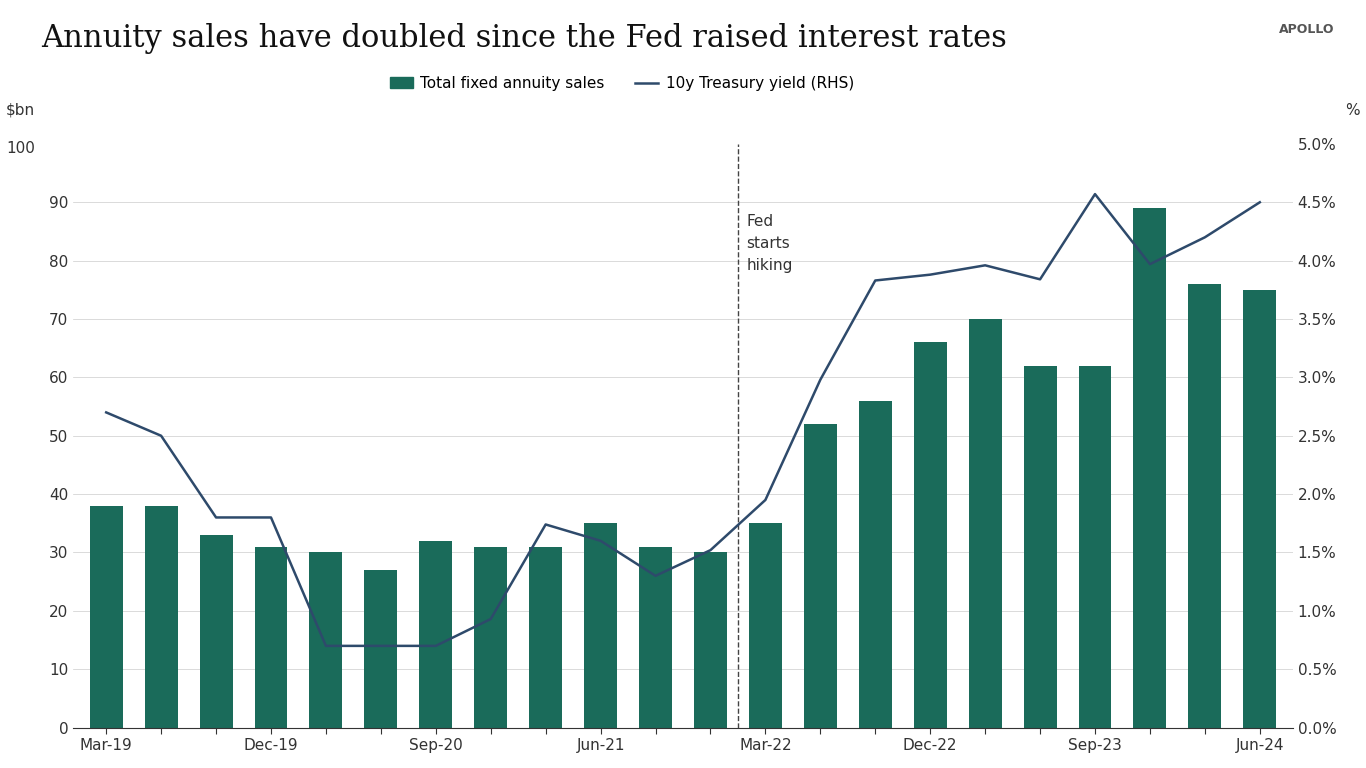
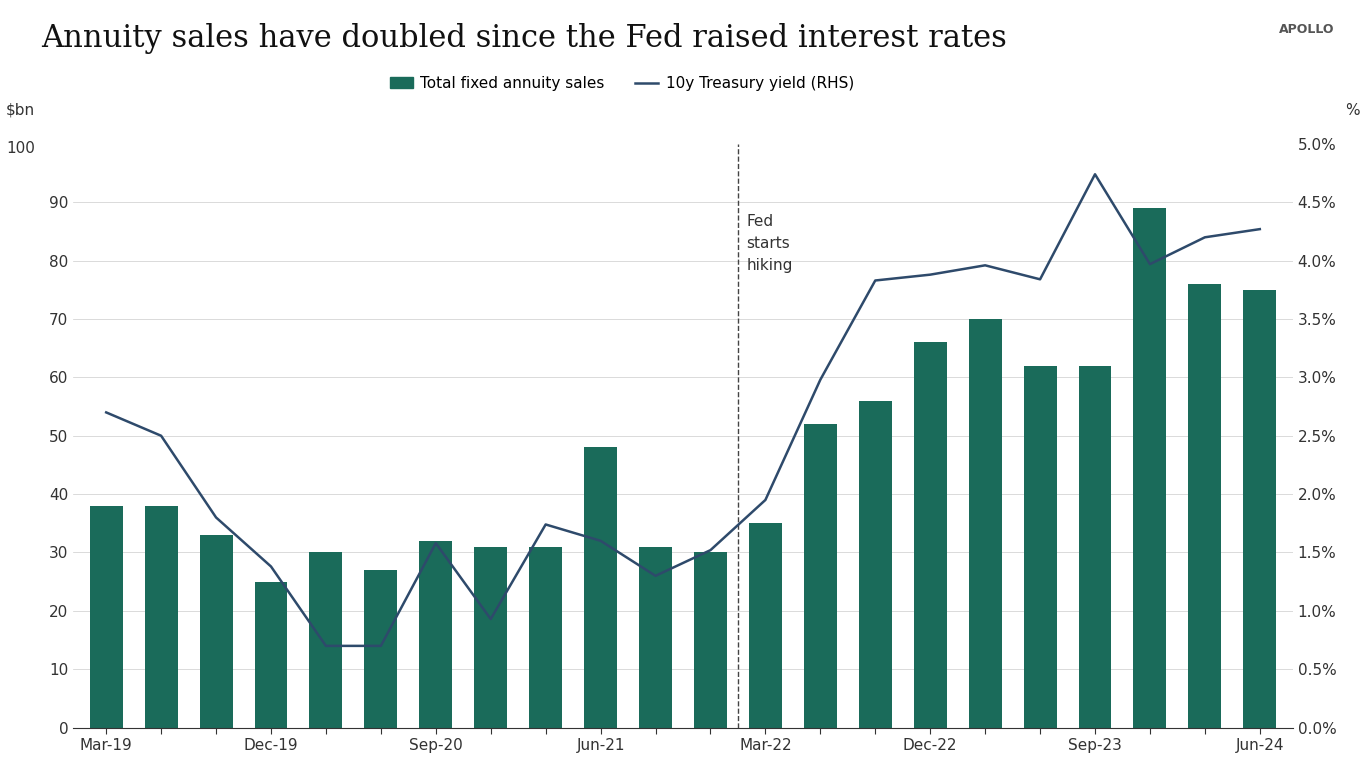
Total fixed annuity sales/Dec-19: 31 -> 25
10y Treasury yield (RHS)/Dec-19: 1.80% -> 1.38%
10y Treasury yield (RHS)/Sep-20: 0.70% -> 1.58%
Total fixed annuity sales/Jun-21: 35 -> 48
10y Treasury yield (RHS)/Sep-23: 4.57% -> 4.74%
10y Treasury yield (RHS)/Jun-24: 4.50% -> 4.27%
